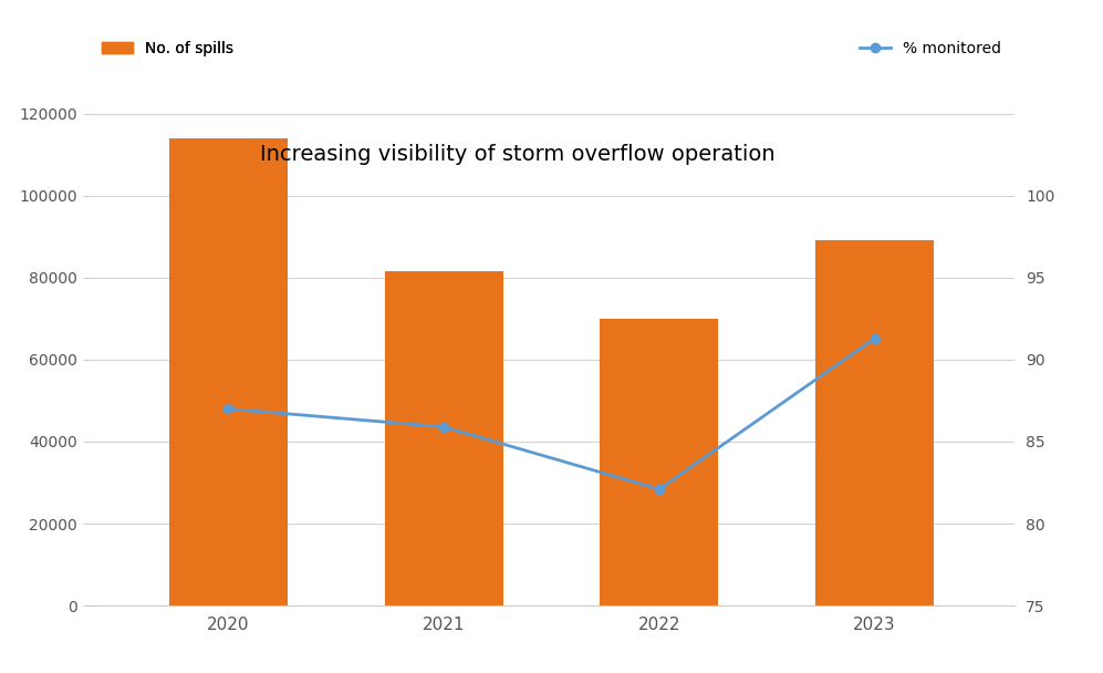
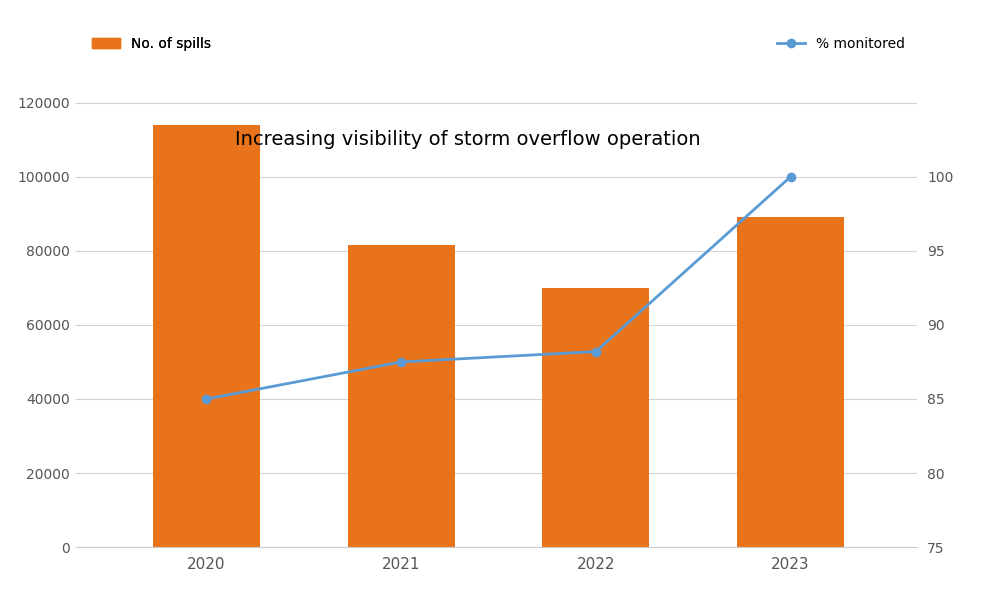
% monitored/2020: 87.0 -> 85.0
% monitored/2021: 85.9 -> 87.5
% monitored/2022: 82.1 -> 88.2
% monitored/2023: 91.3 -> 100.0
